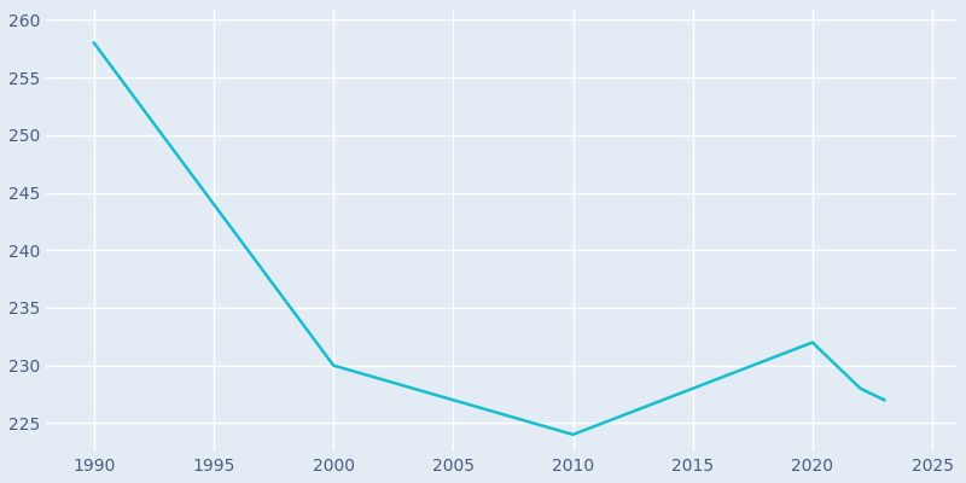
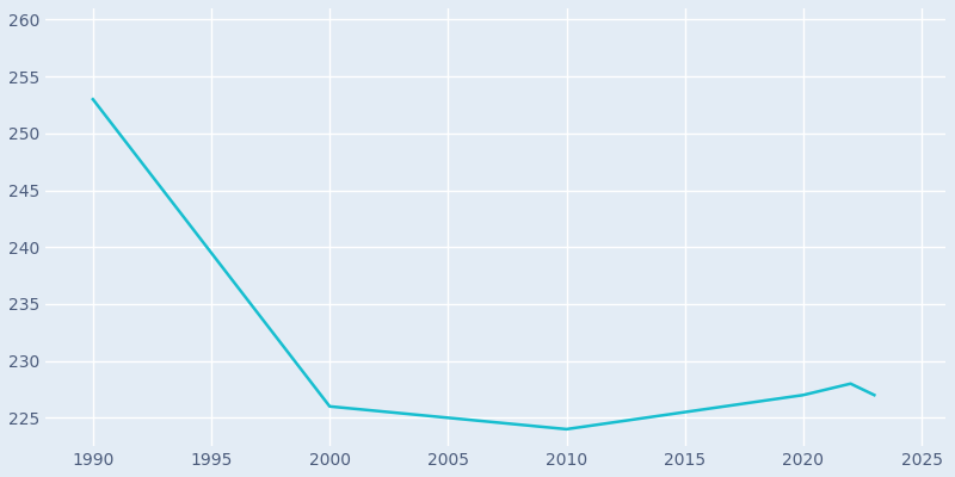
1990: 258 -> 253
2000: 230 -> 226
2020: 232 -> 227
